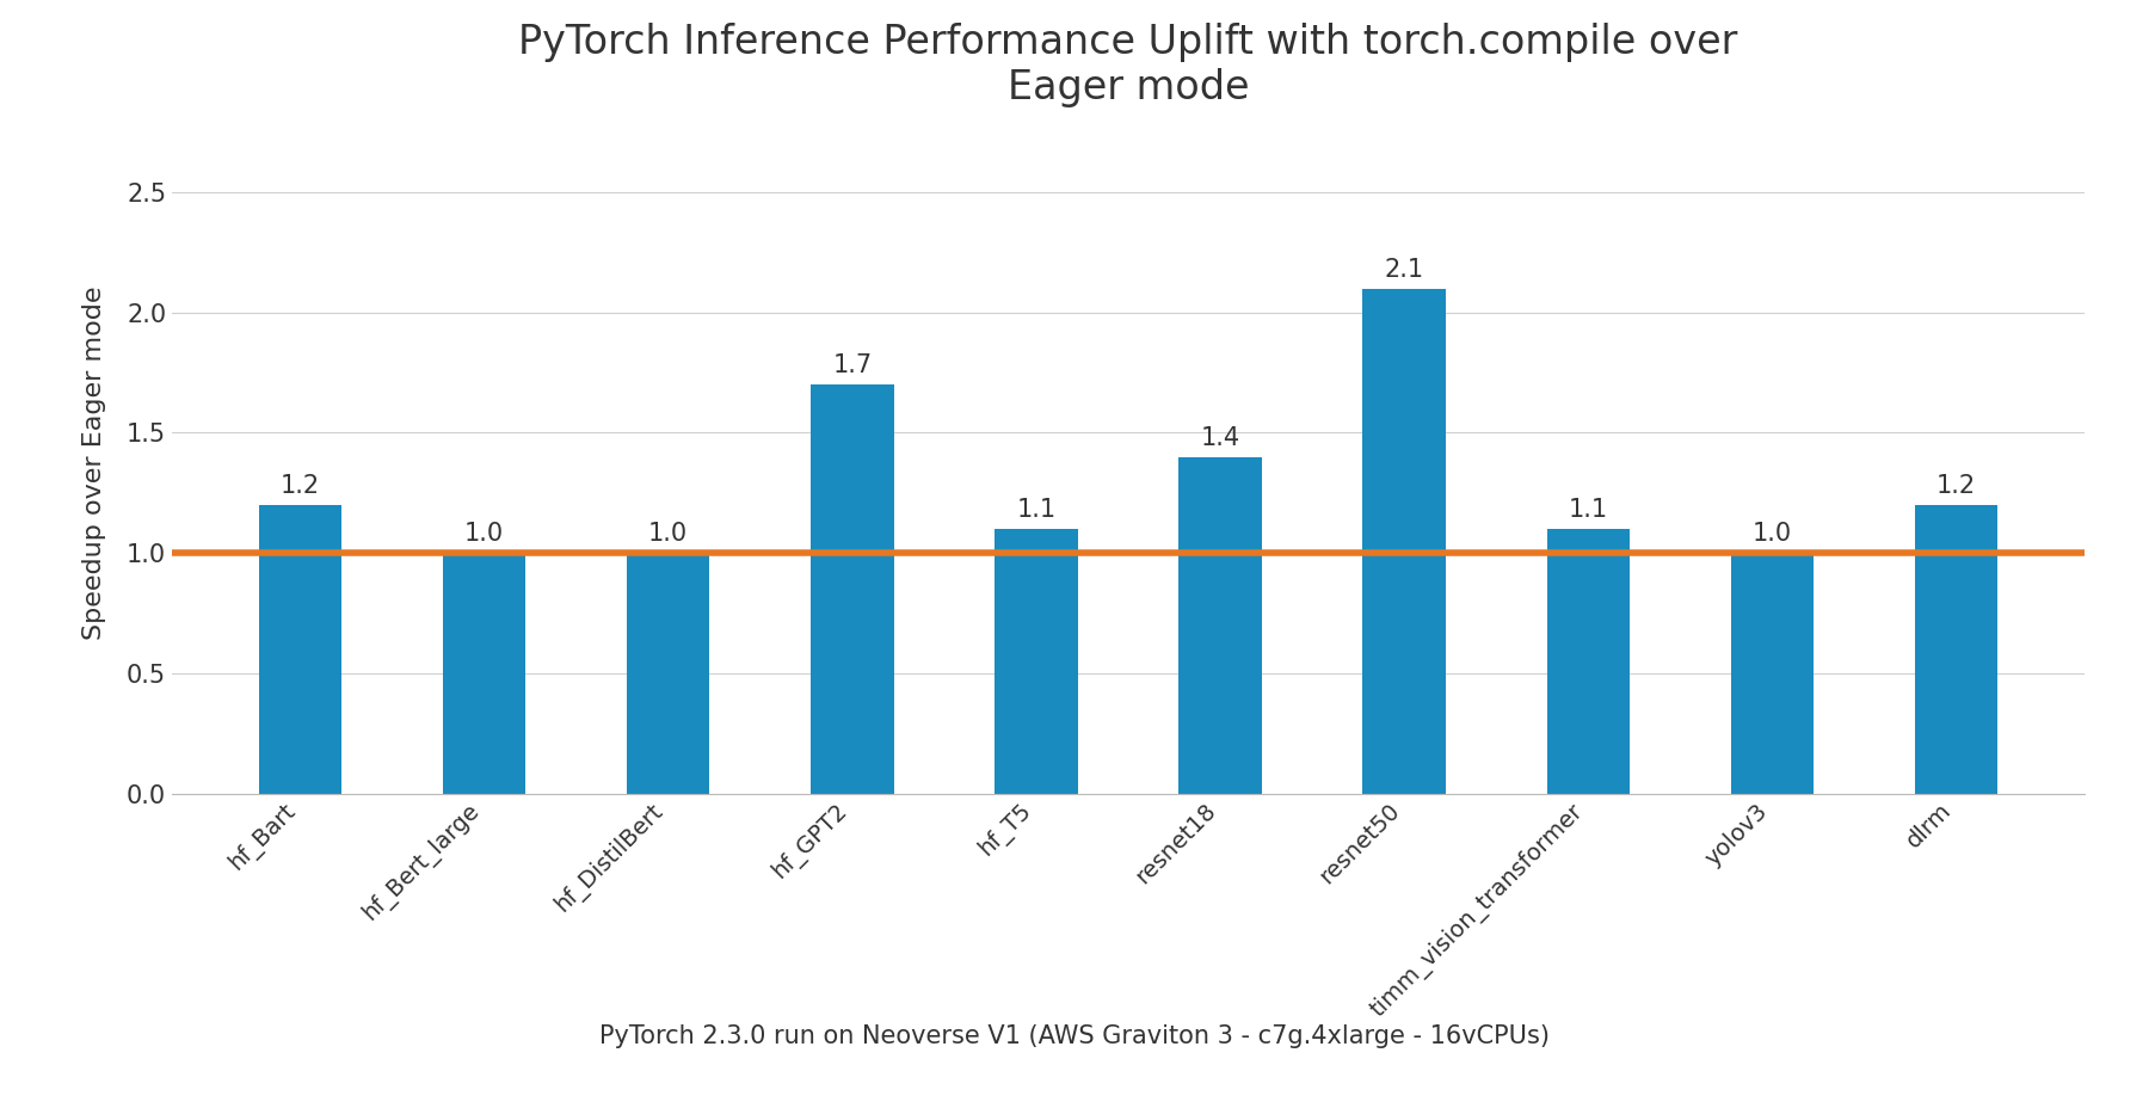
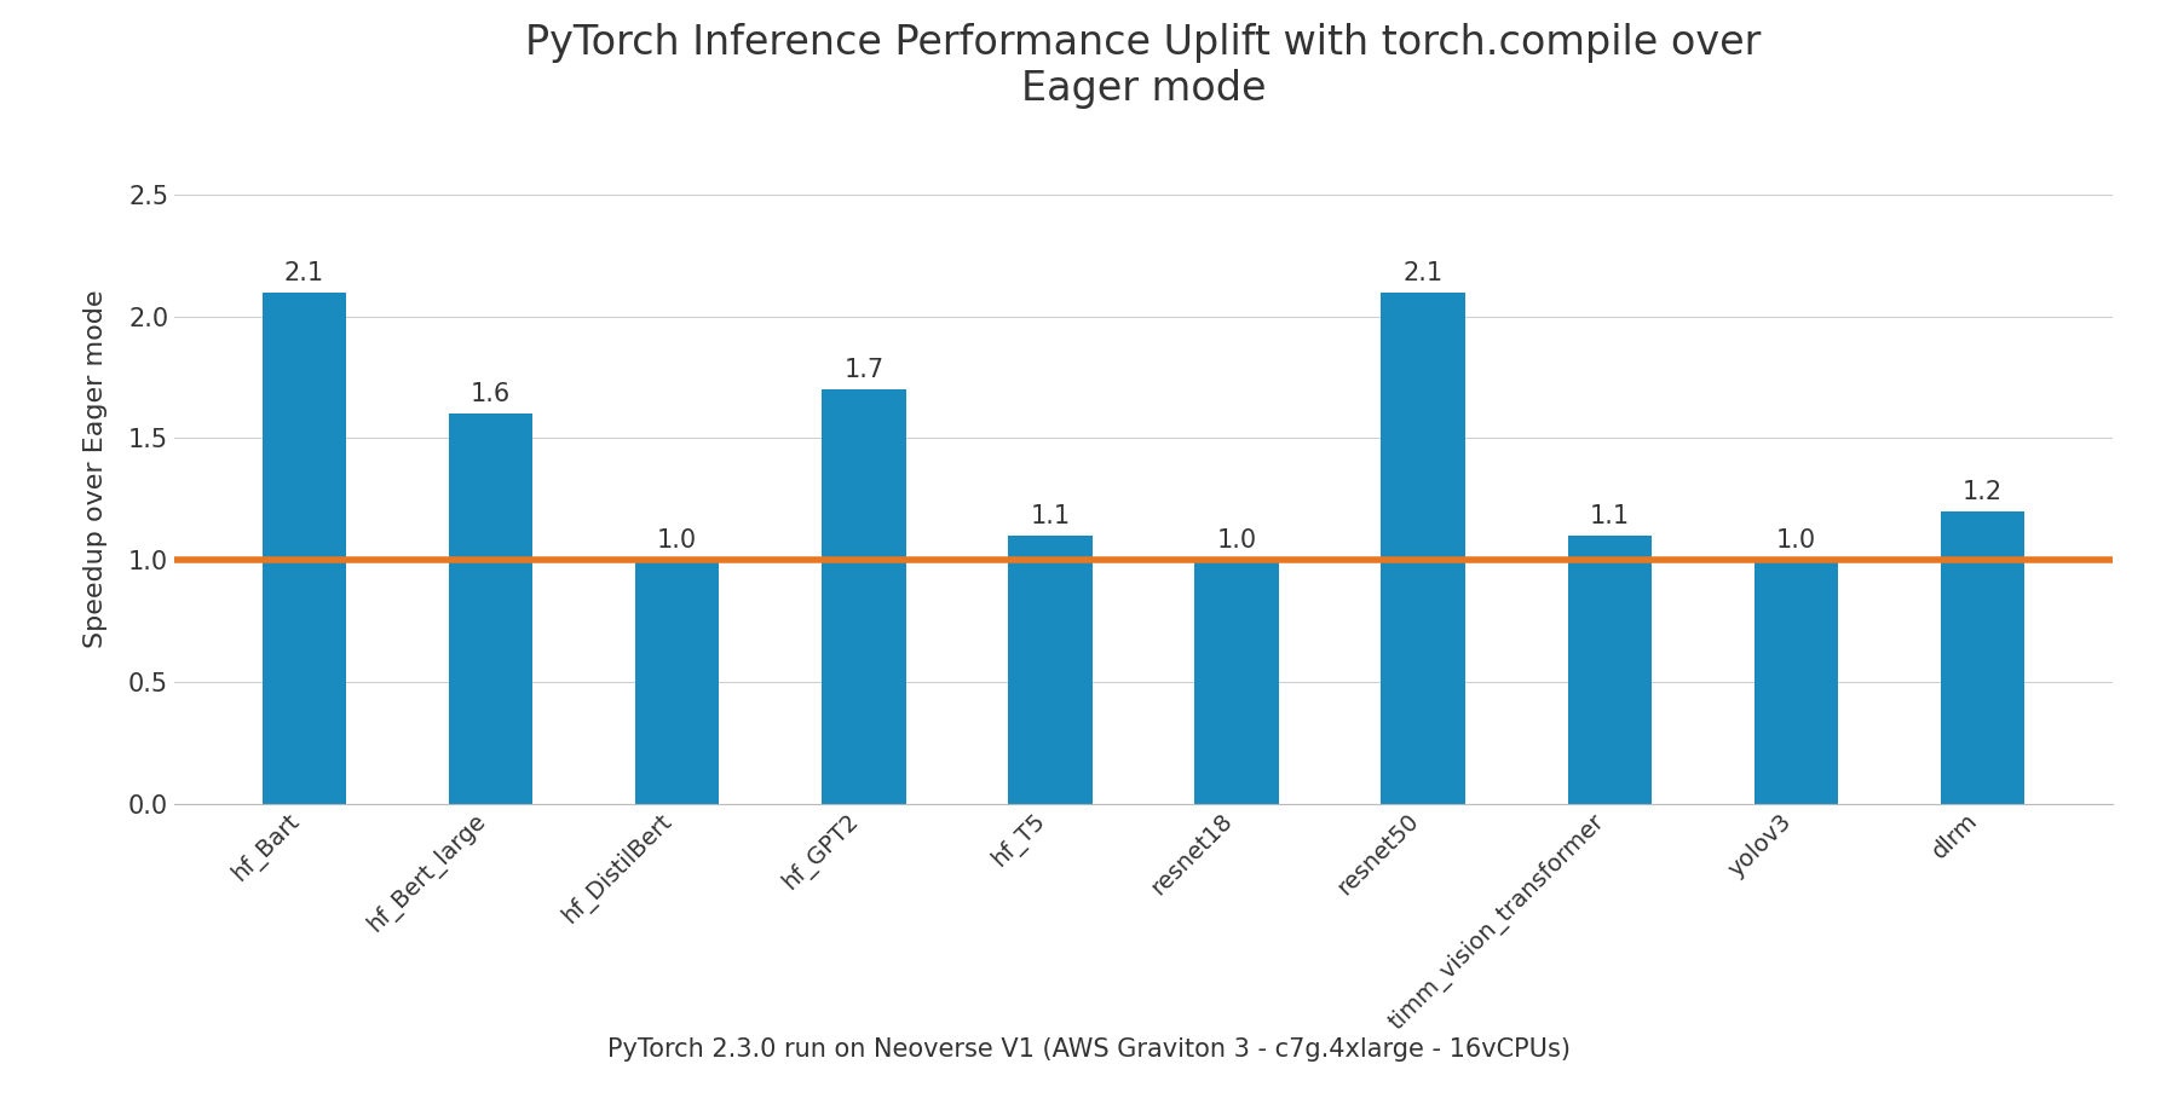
hf_Bart: 1.2 -> 2.1
hf_Bert_large: 1.0 -> 1.6
resnet18: 1.4 -> 1.0
